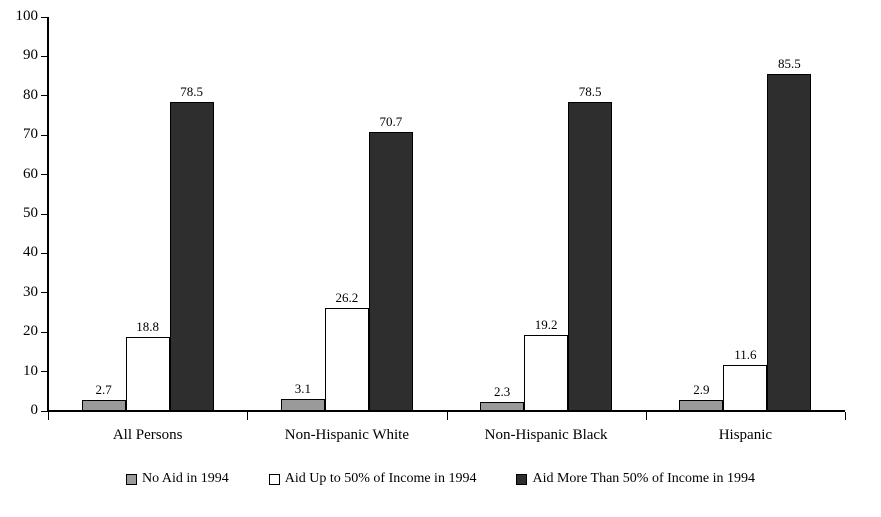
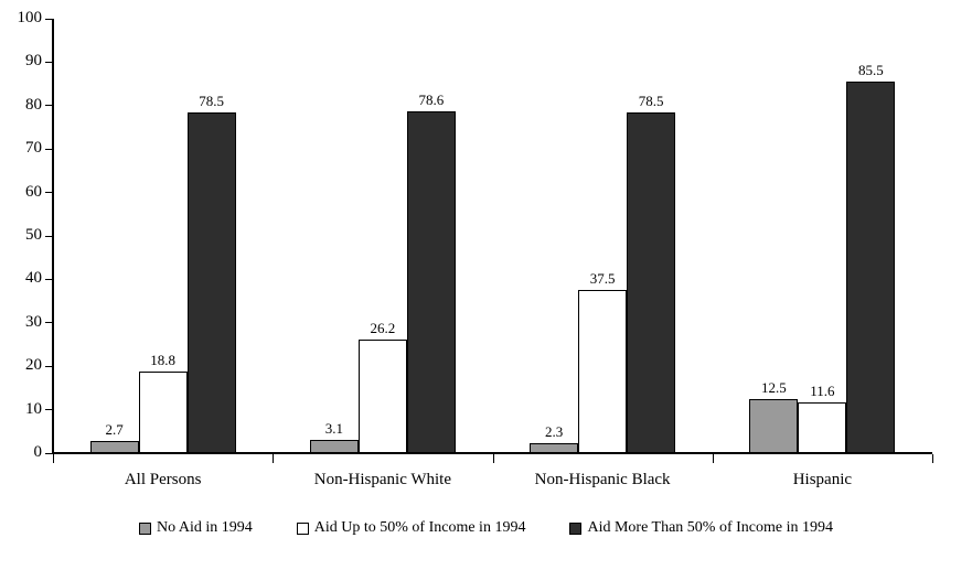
Aid More Than 50% of Income in 1994/Non-Hispanic White: 70.7 -> 78.6
Aid Up to 50% of Income in 1994/Non-Hispanic Black: 19.2 -> 37.5
No Aid in 1994/Hispanic: 2.9 -> 12.5
